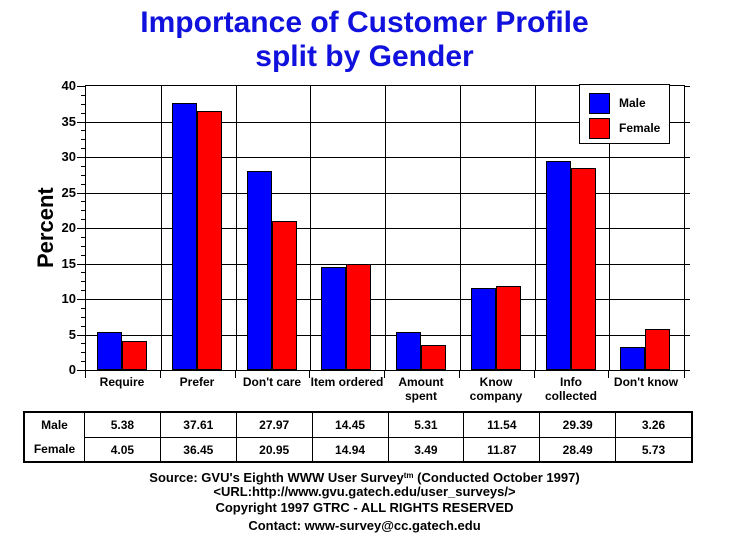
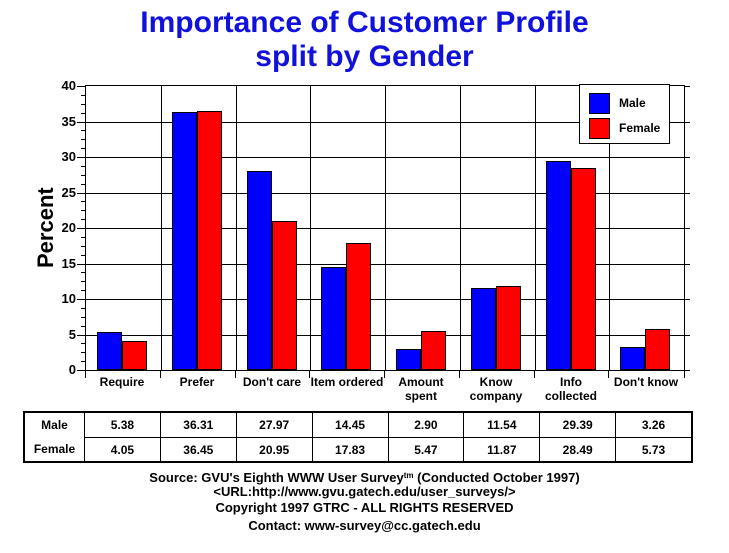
Male/Prefer: 37.61 -> 36.31
Female/Item ordered: 14.94 -> 17.83
Male/Amount spent: 5.31 -> 2.90
Female/Amount spent: 3.49 -> 5.47
